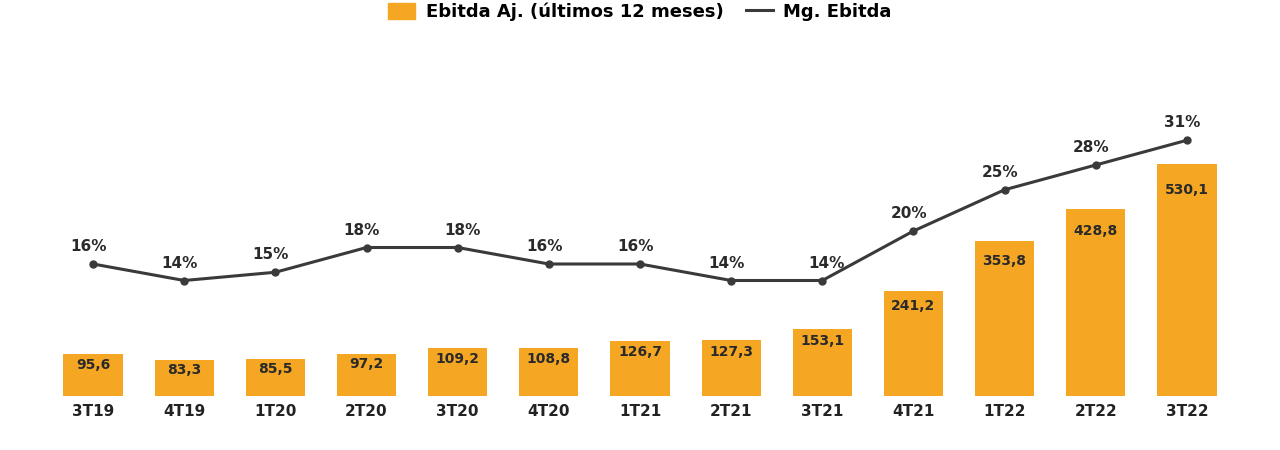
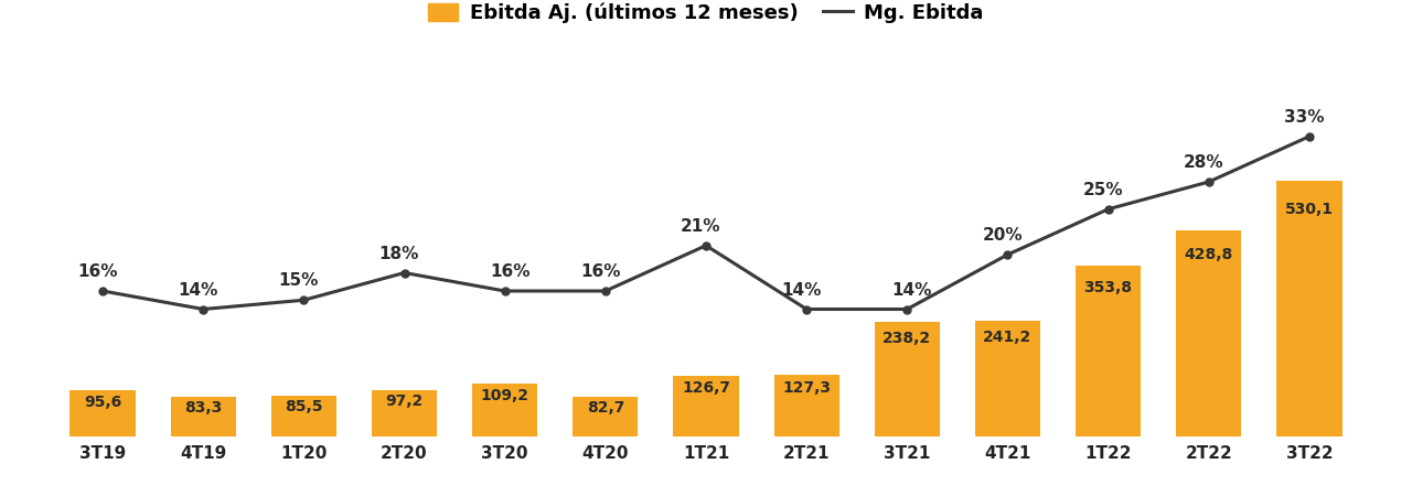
Mg. Ebitda/3T20: 18% -> 16%
Ebitda Aj. (últimos 12 meses)/4T20: 108,8 -> 82,7
Mg. Ebitda/1T21: 16% -> 21%
Ebitda Aj. (últimos 12 meses)/3T21: 153,1 -> 238,2
Mg. Ebitda/3T22: 31% -> 33%
